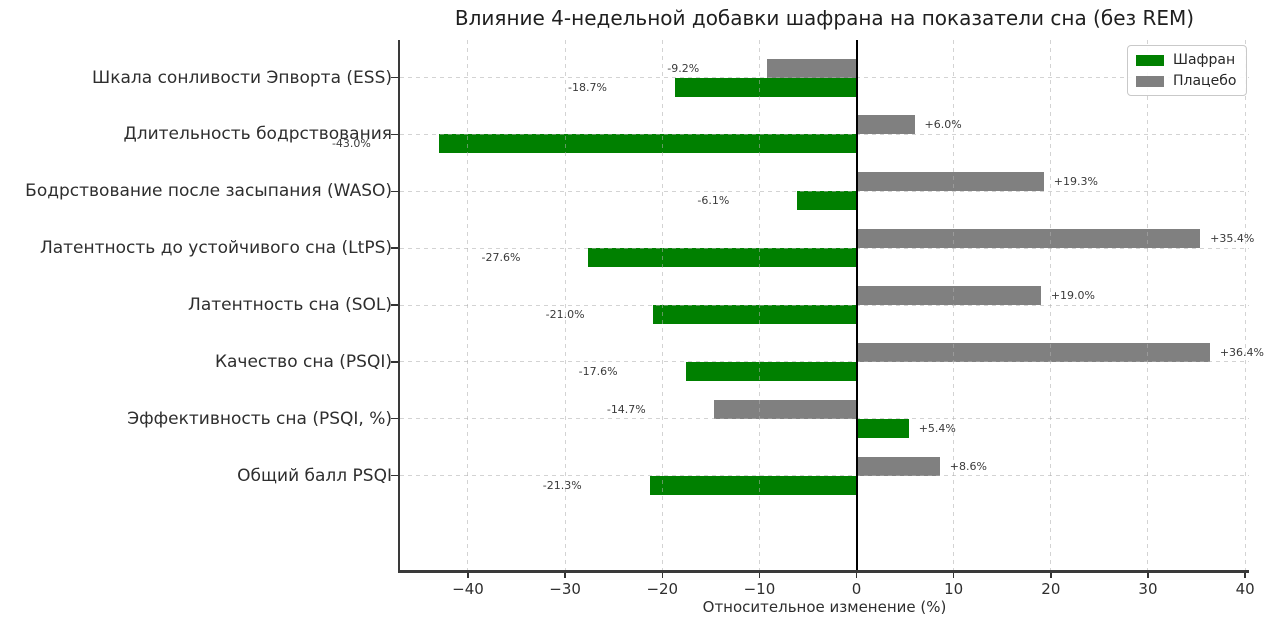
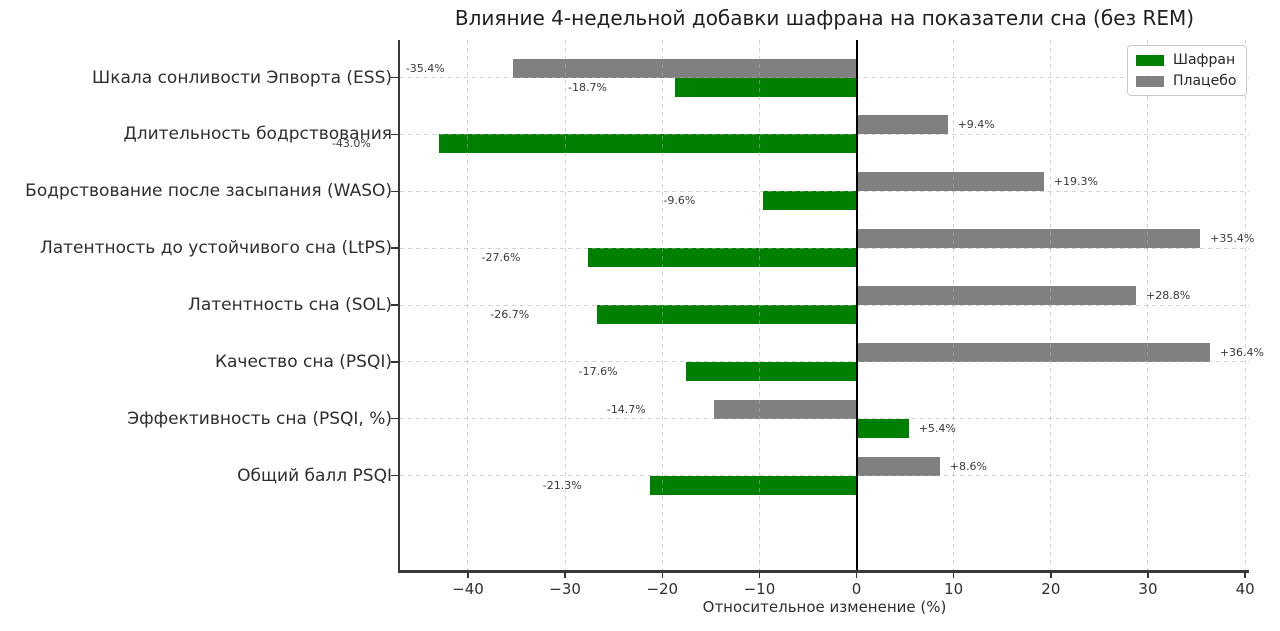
Плацебо/Шкала сонливости Эпворта (ESS): -9.2% -> -35.4%
Плацебо/Длительность бодрствования: +6.0% -> +9.4%
Шафран/Бодрствование после засыпания (WASO): -6.1% -> -9.6%
Шафран/Латентность сна (SOL): -21.0% -> -26.7%
Плацебо/Латентность сна (SOL): +19.0% -> +28.8%
